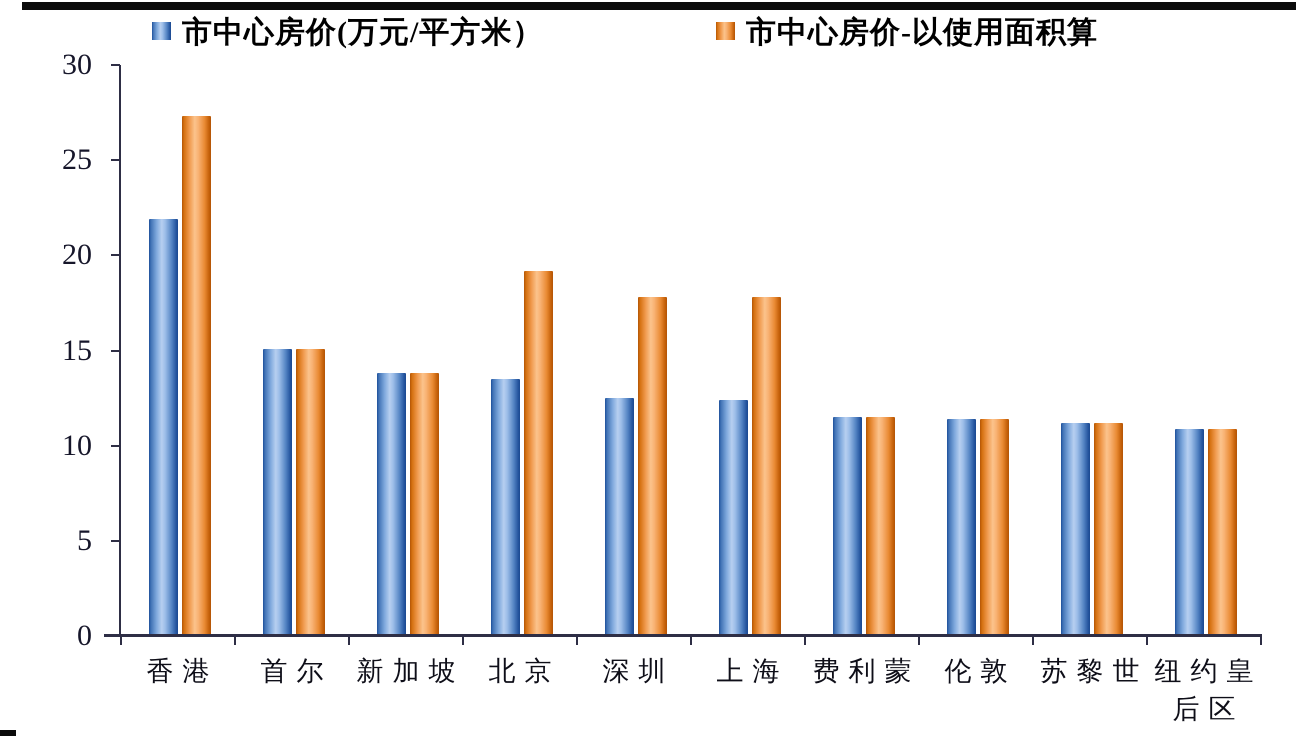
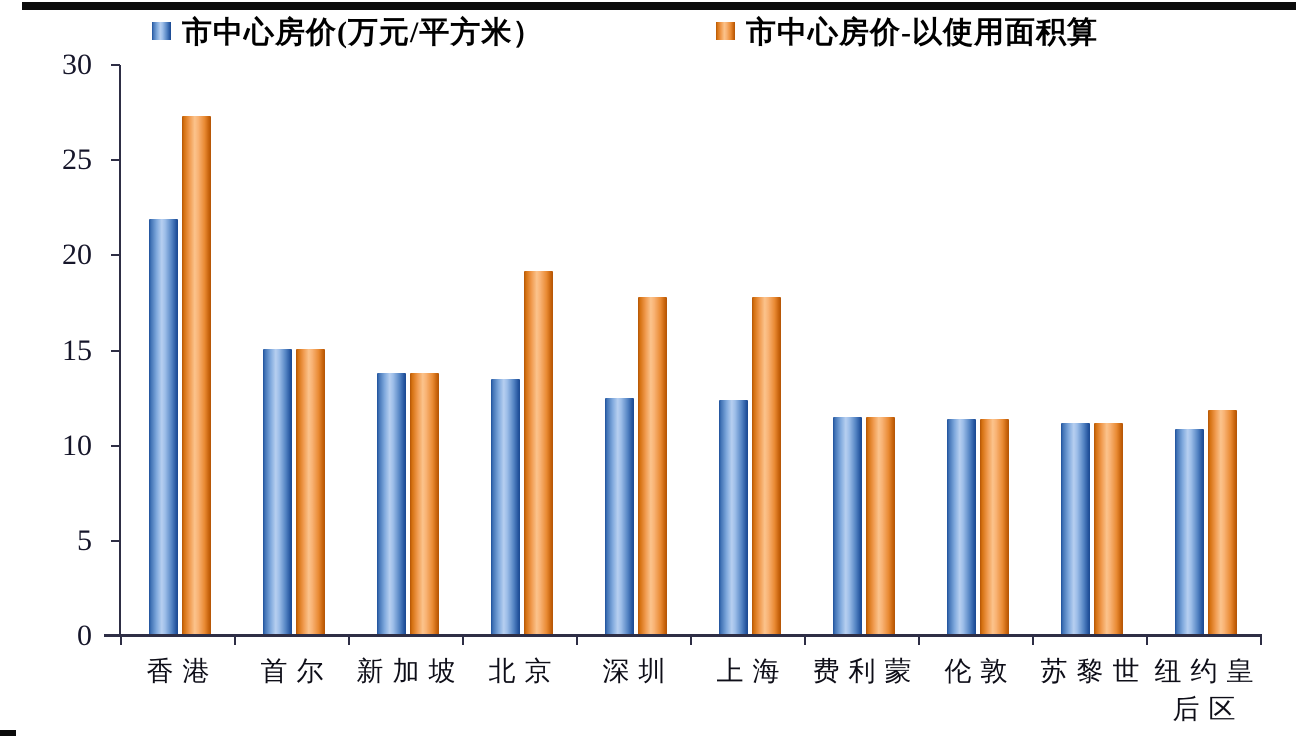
市中心房价-以使用面积算/纽约皇后区: 10.9 -> 11.9
